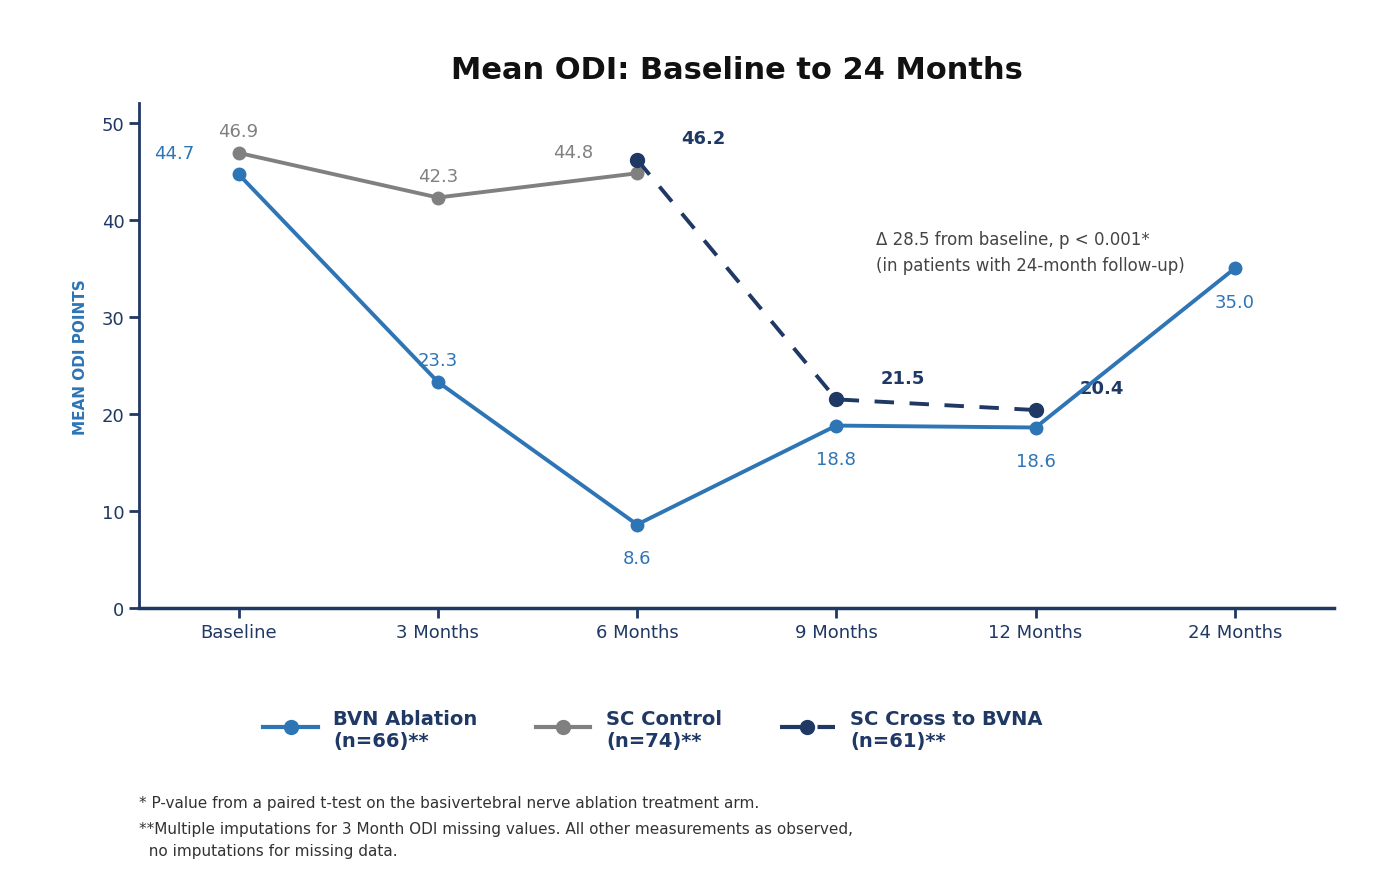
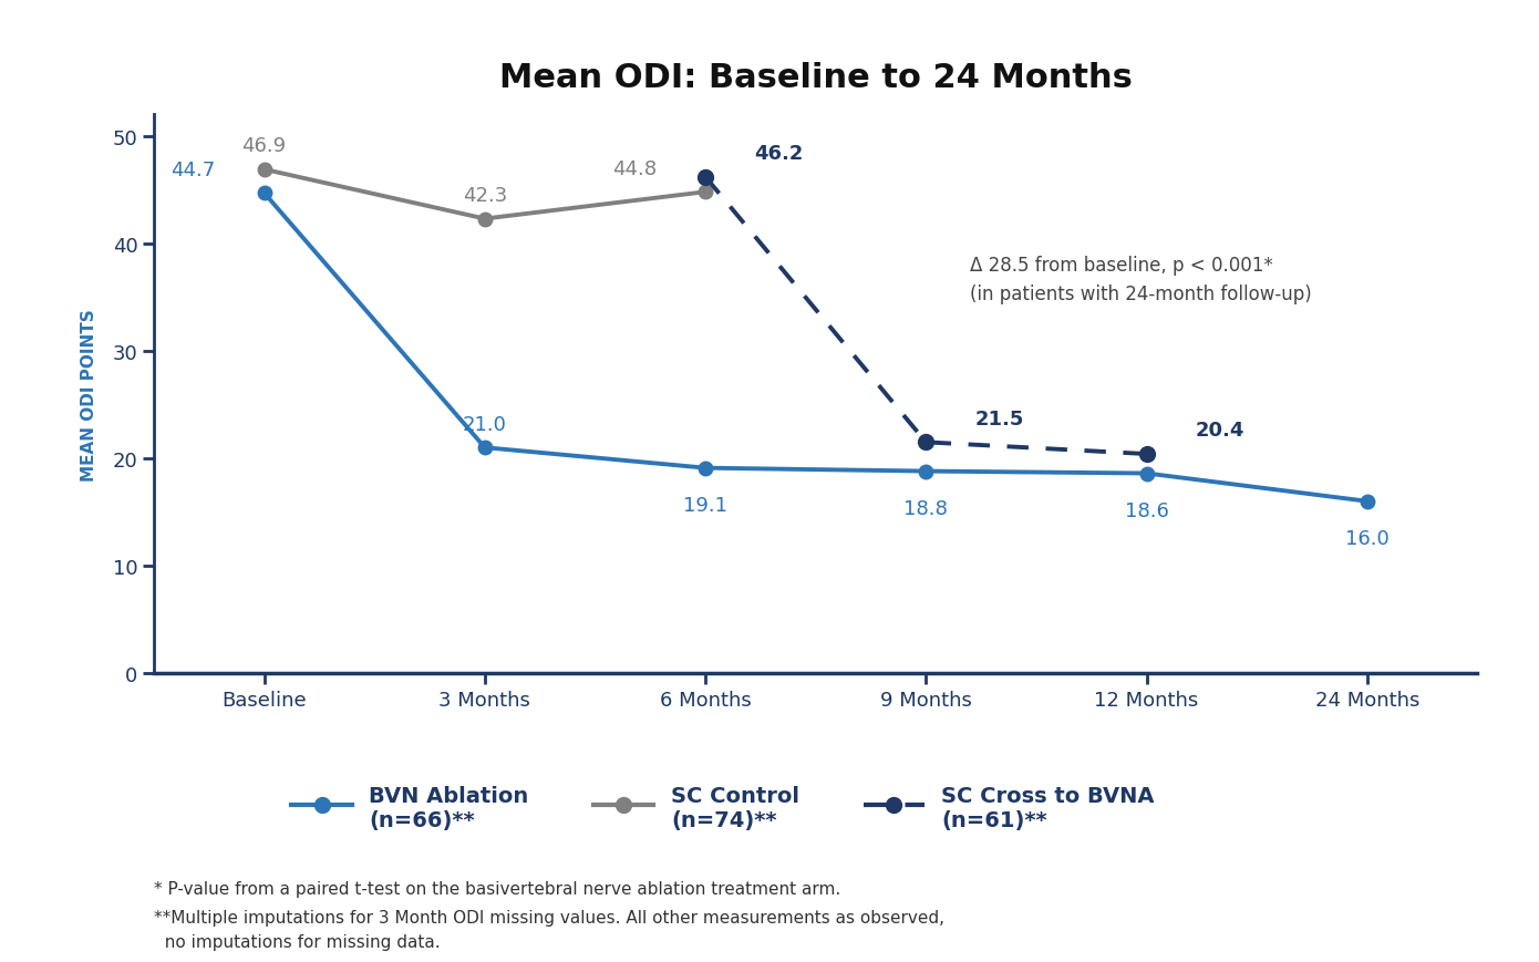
BVN Ablation (n=66)**/3 Months: 23.3 -> 21.0
BVN Ablation (n=66)**/6 Months: 8.6 -> 19.1
BVN Ablation (n=66)**/24 Months: 35.0 -> 16.0
